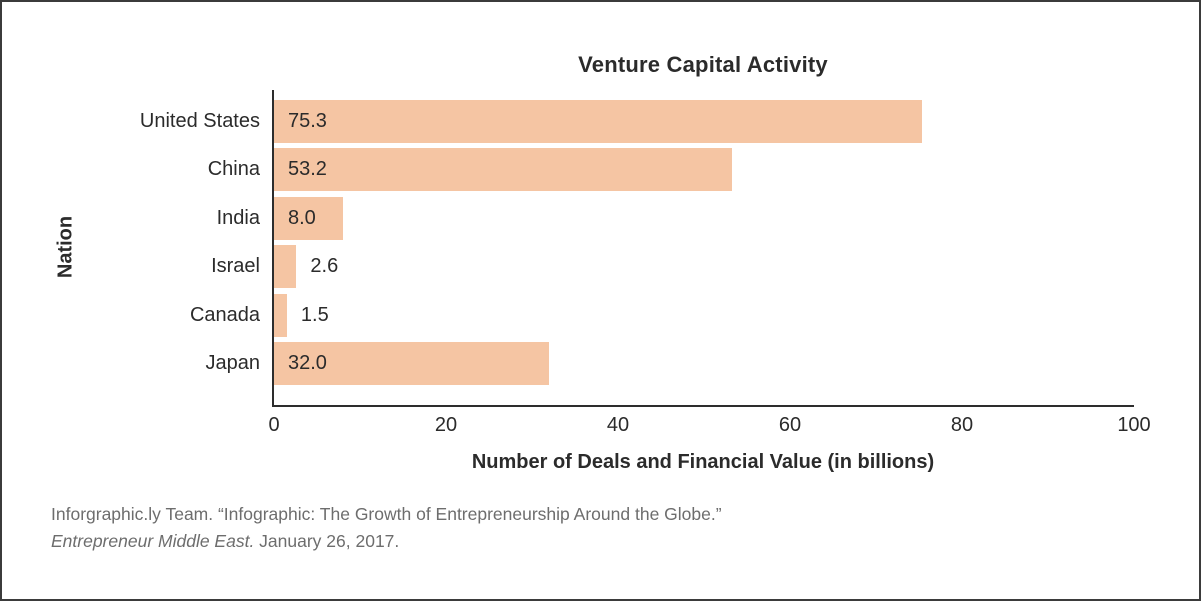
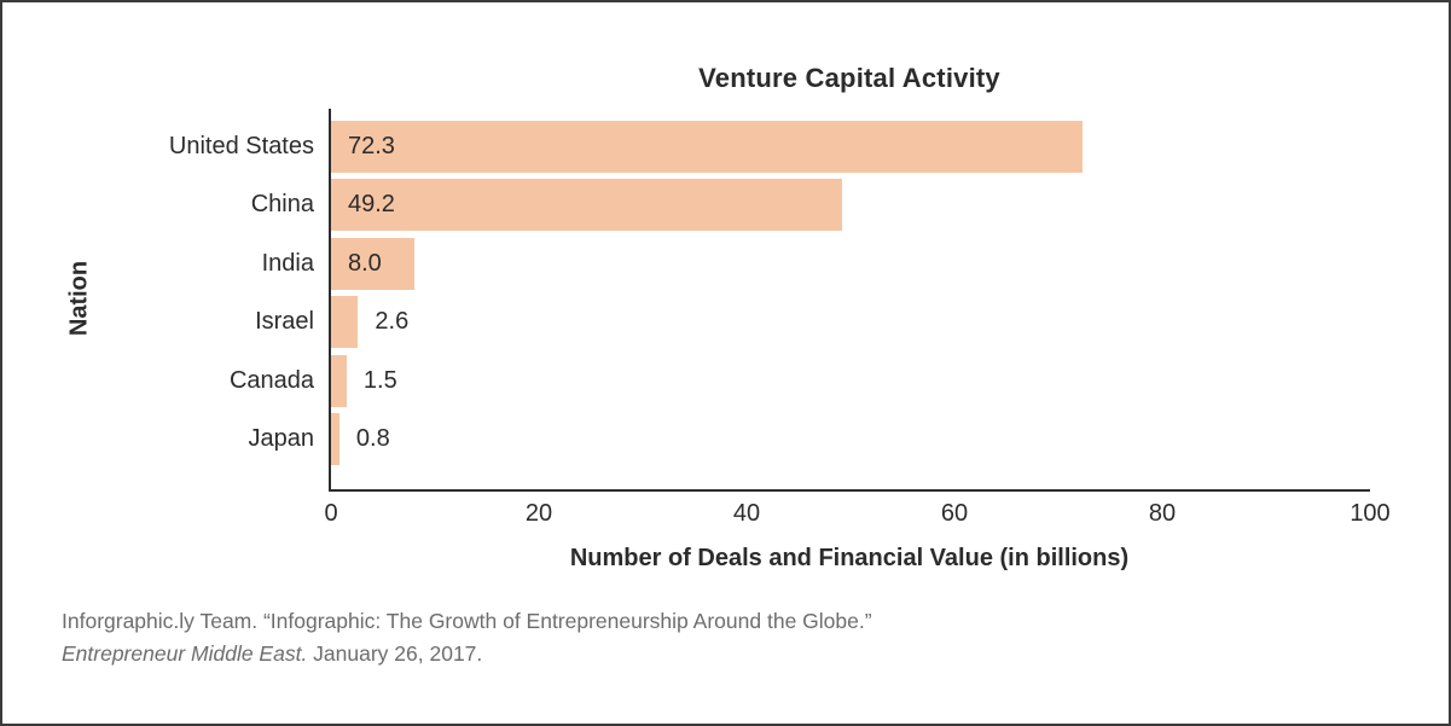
United States: 75.3 -> 72.3
China: 53.2 -> 49.2
Japan: 32.0 -> 0.8
